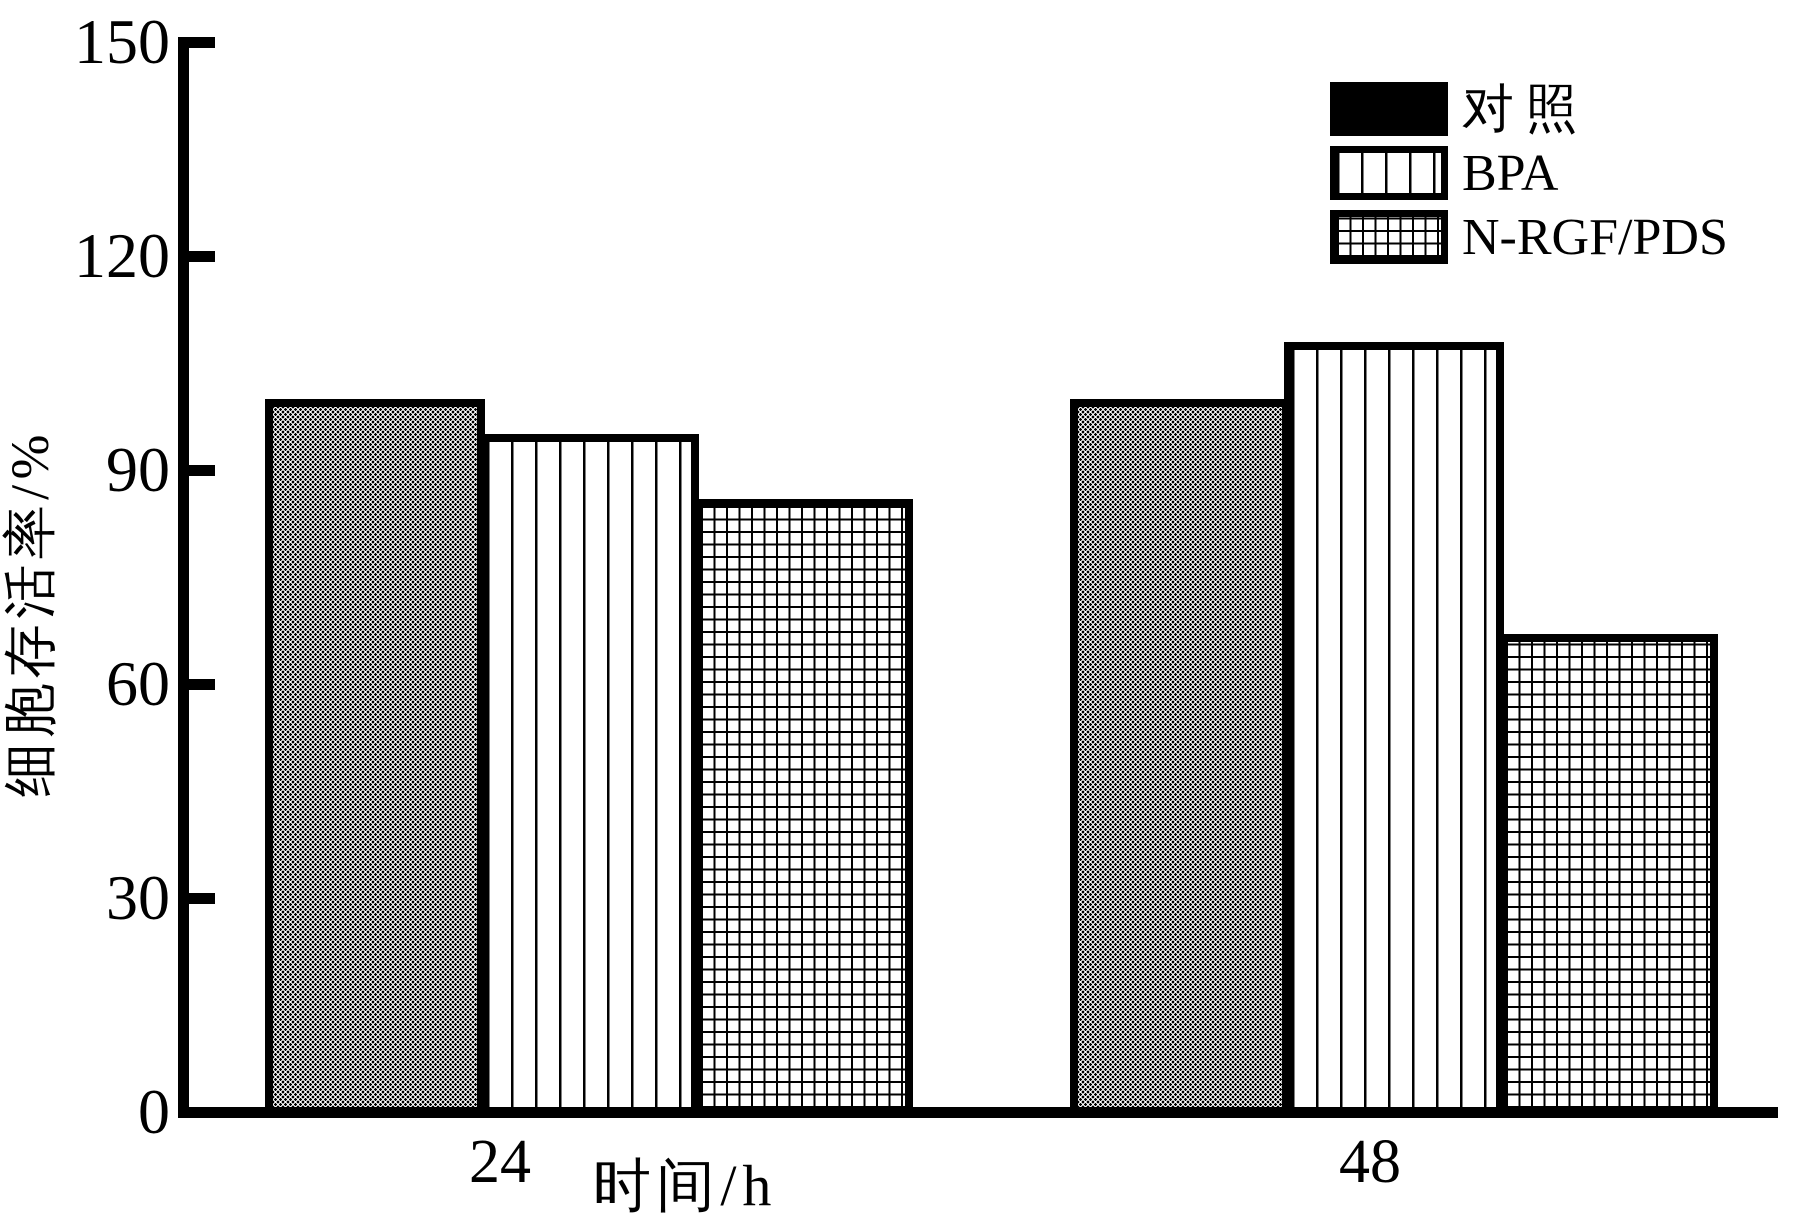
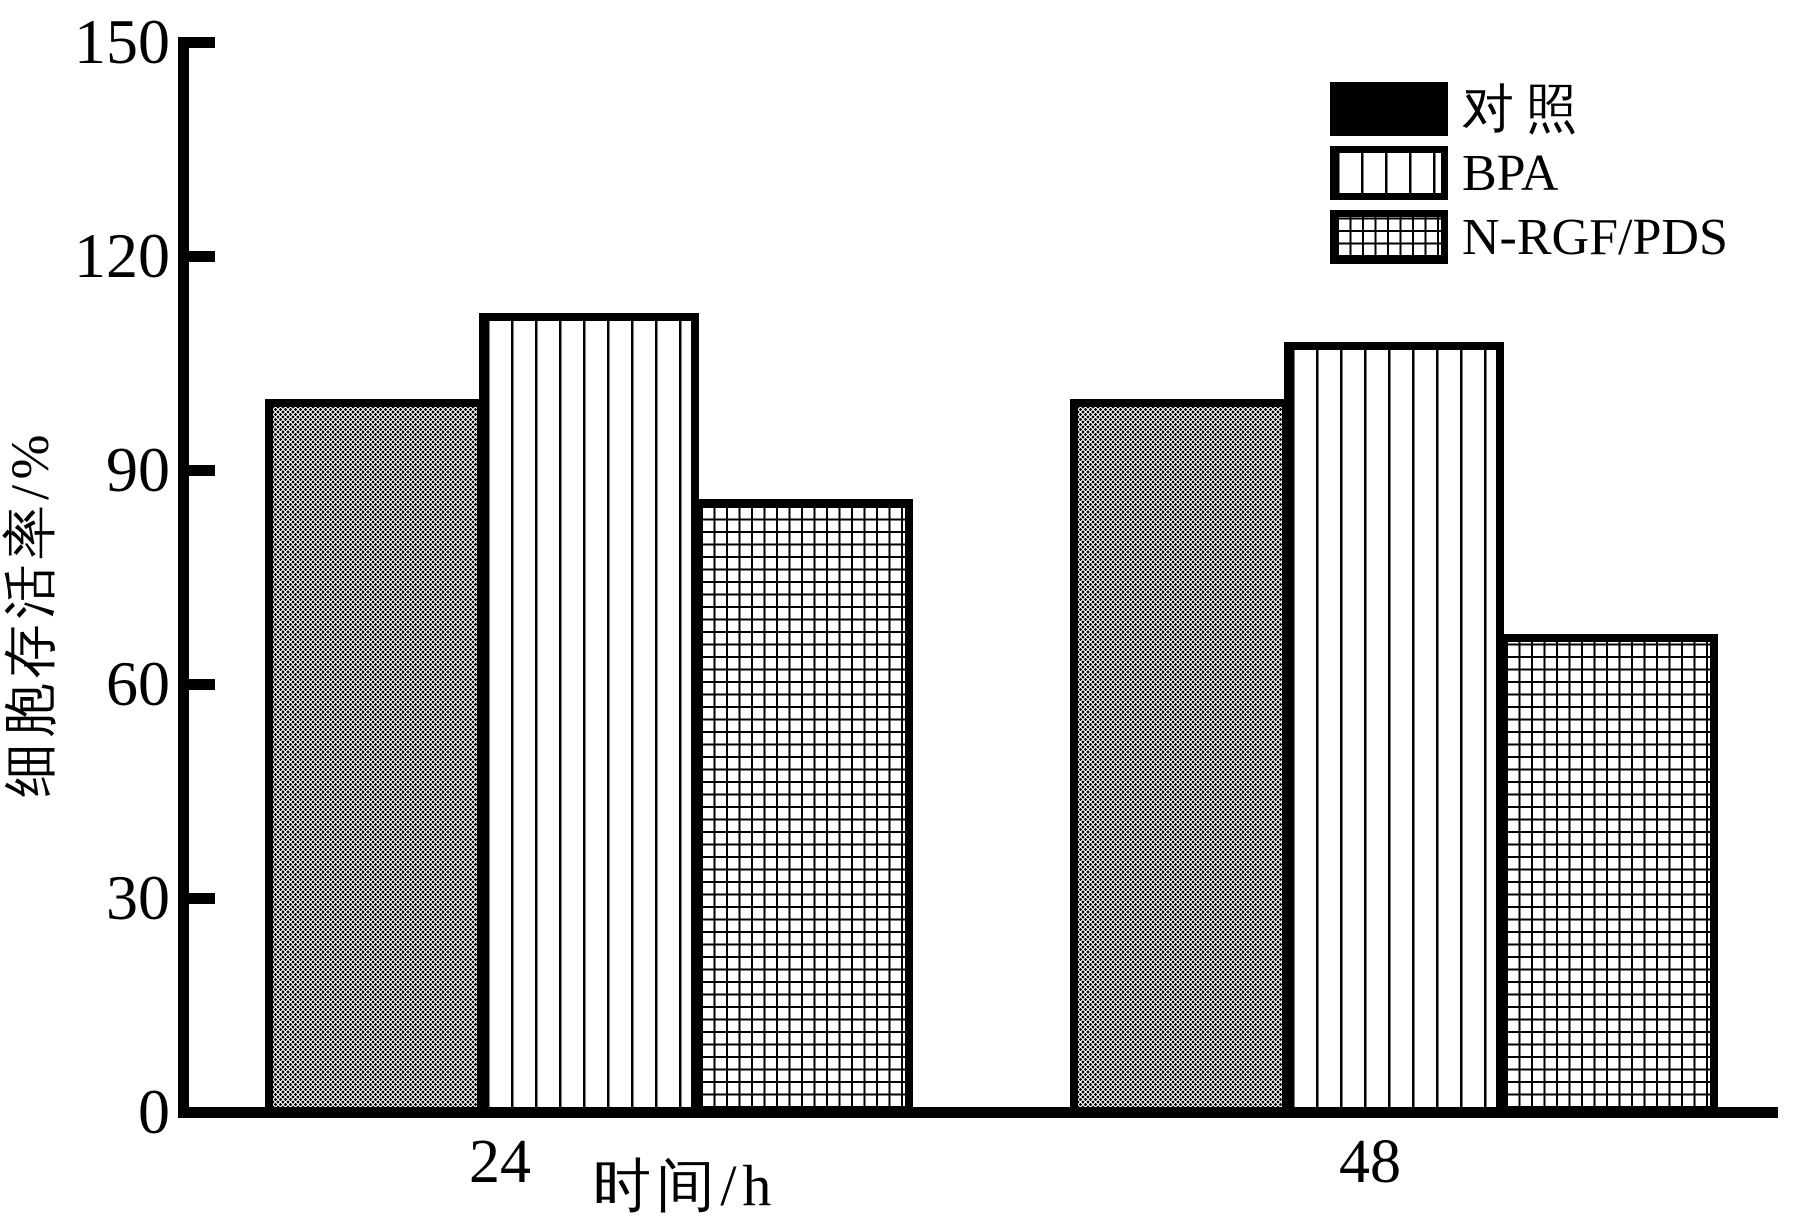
BPA/24: 95 -> 112
